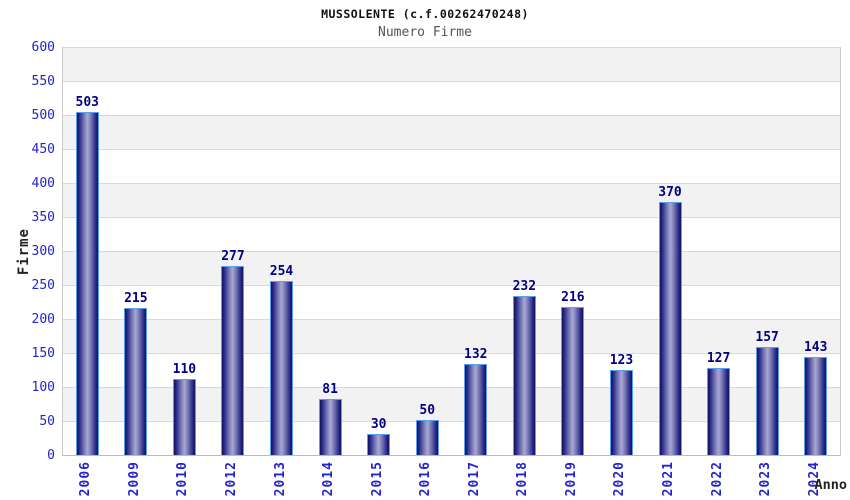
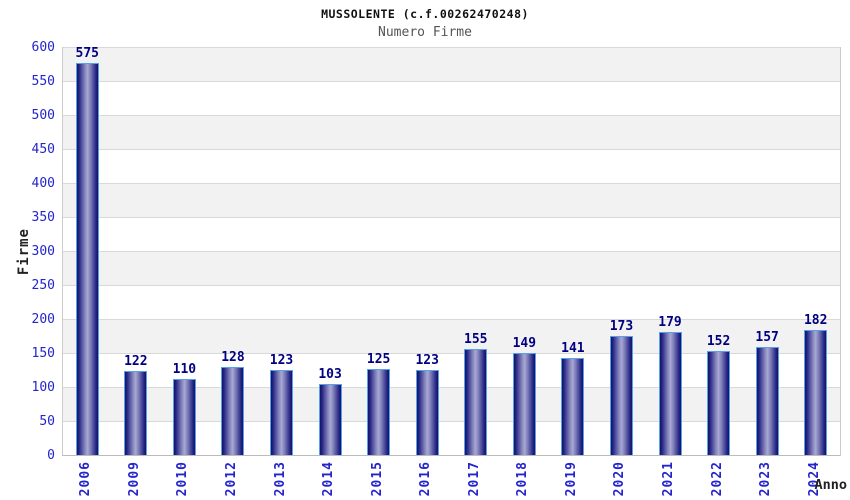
2006: 503 -> 575
2009: 215 -> 122
2012: 277 -> 128
2013: 254 -> 123
2014: 81 -> 103
2015: 30 -> 125
2016: 50 -> 123
2017: 132 -> 155
2018: 232 -> 149
2019: 216 -> 141
2020: 123 -> 173
2021: 370 -> 179
2022: 127 -> 152
2024: 143 -> 182
